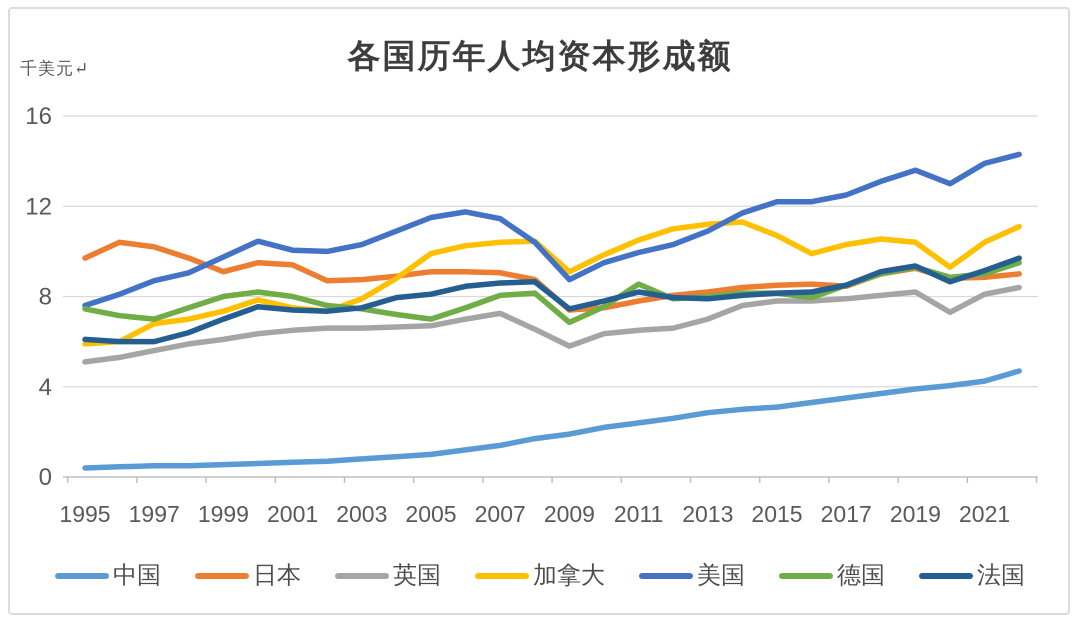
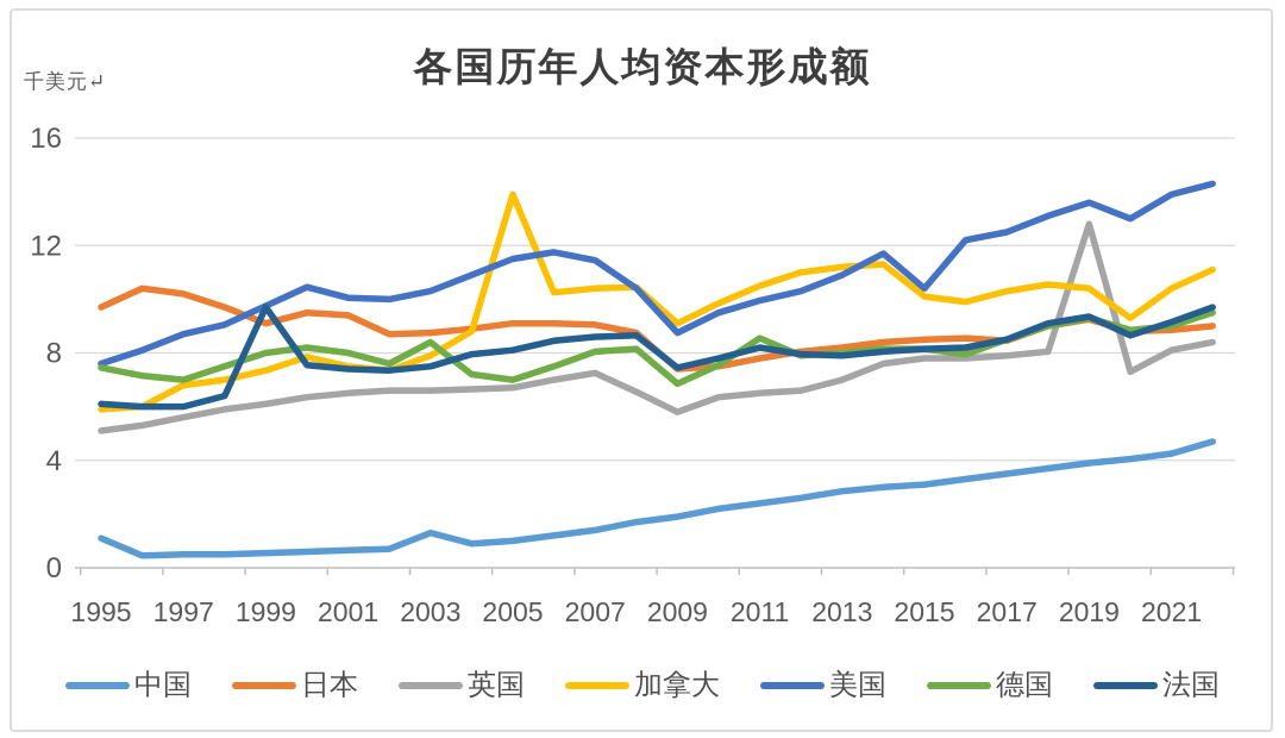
中国/1995: 0.4 -> 1.1
法国/1999: 7.0 -> 9.7
中国/2003: 0.8 -> 1.3
德国/2003: 7.5 -> 8.4
加拿大/2005: 9.9 -> 13.9
加拿大/2015: 10.7 -> 10.1
美国/2015: 12.2 -> 10.4
英国/2019: 8.2 -> 12.8
